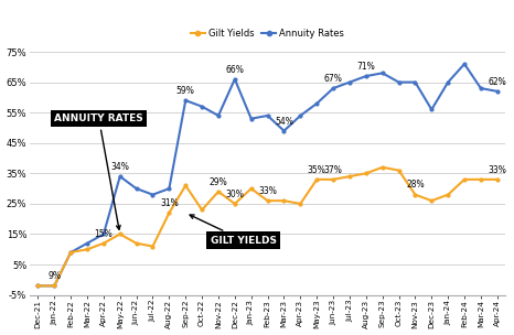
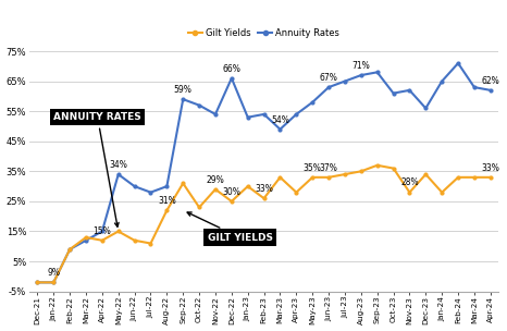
Gilt Yields/Mar-22: 10% -> 13%
Gilt Yields/Mar-23: 26% -> 33%
Gilt Yields/Apr-23: 25% -> 28%
Annuity Rates/Oct-23: 65% -> 61%
Annuity Rates/Nov-23: 65% -> 62%
Gilt Yields/Dec-23: 26% -> 34%
